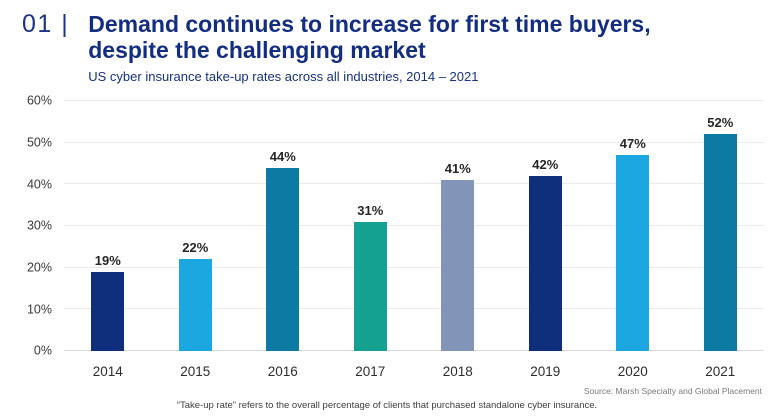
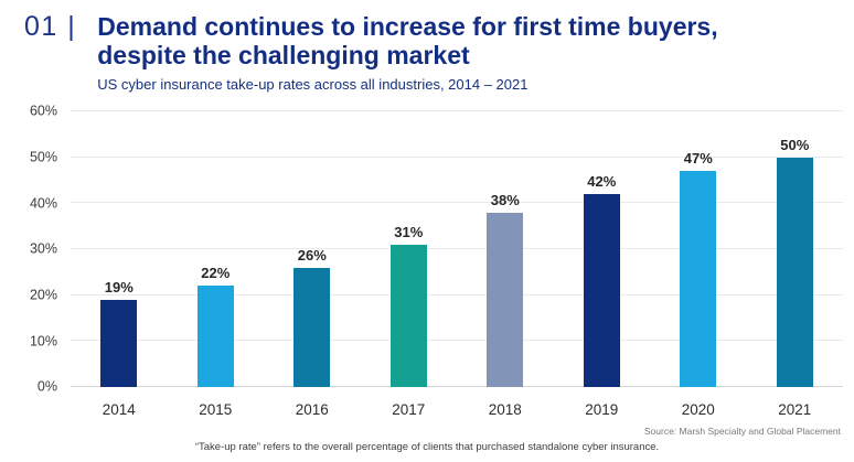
2016: 44% -> 26%
2018: 41% -> 38%
2021: 52% -> 50%
